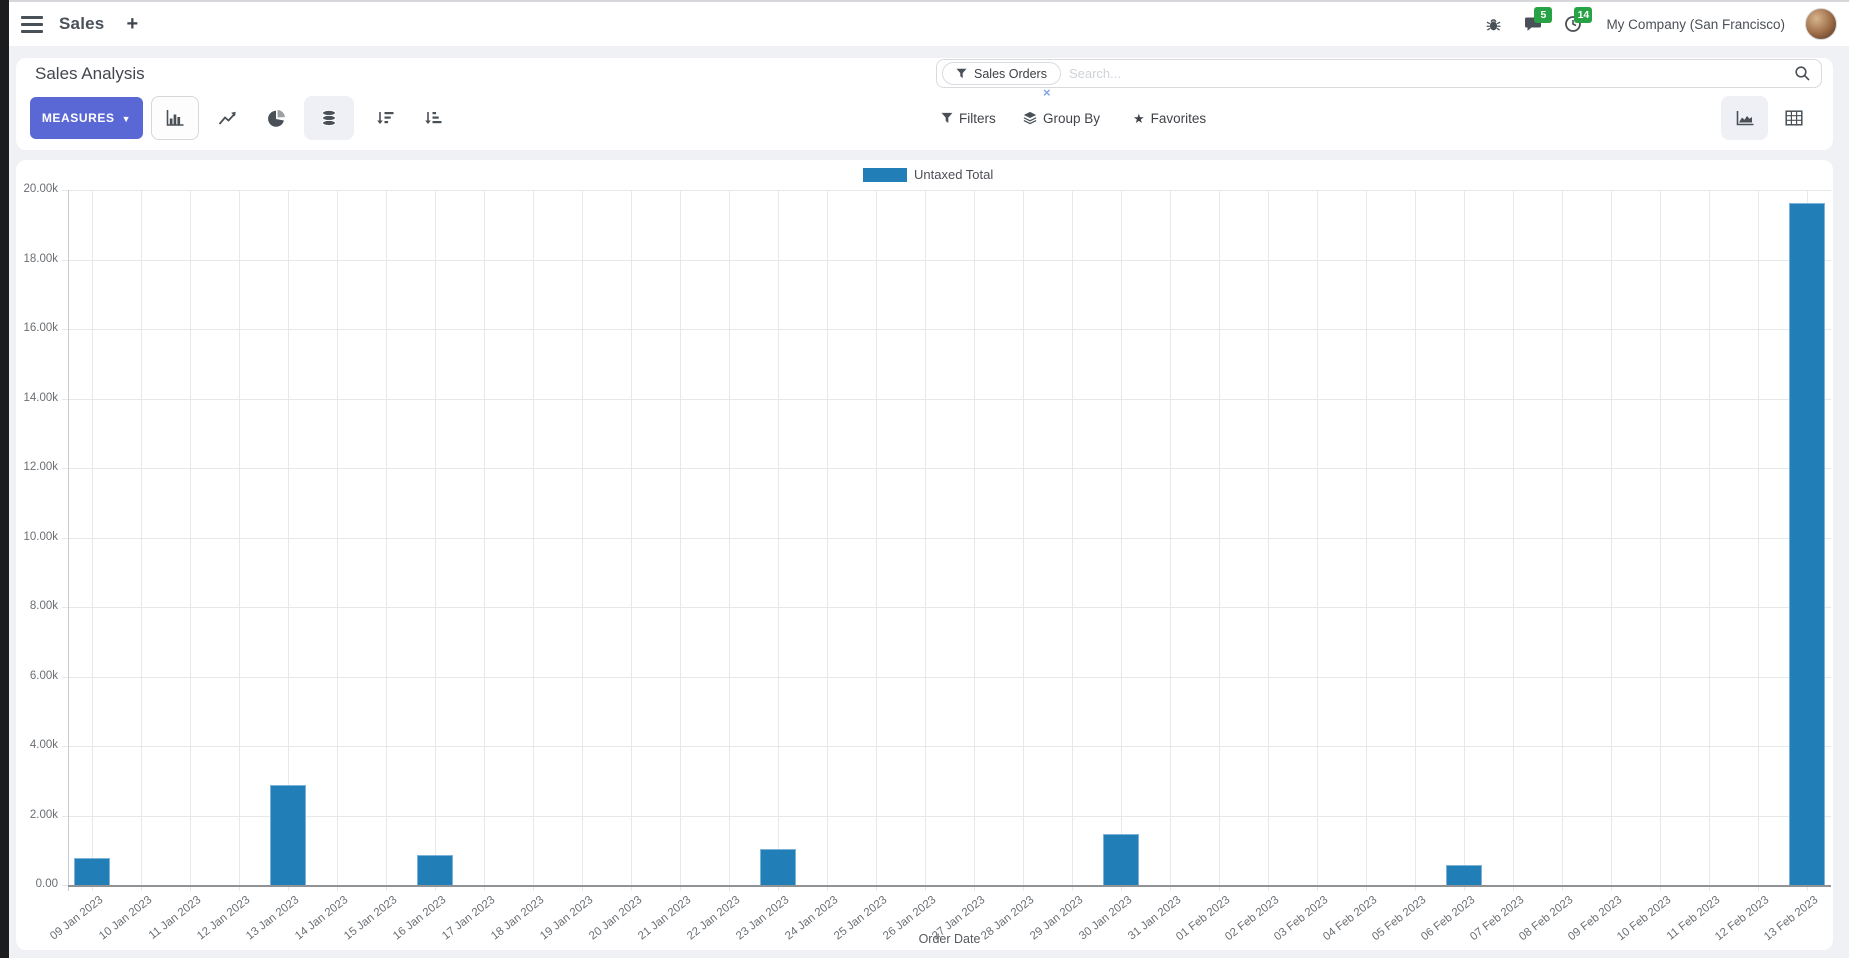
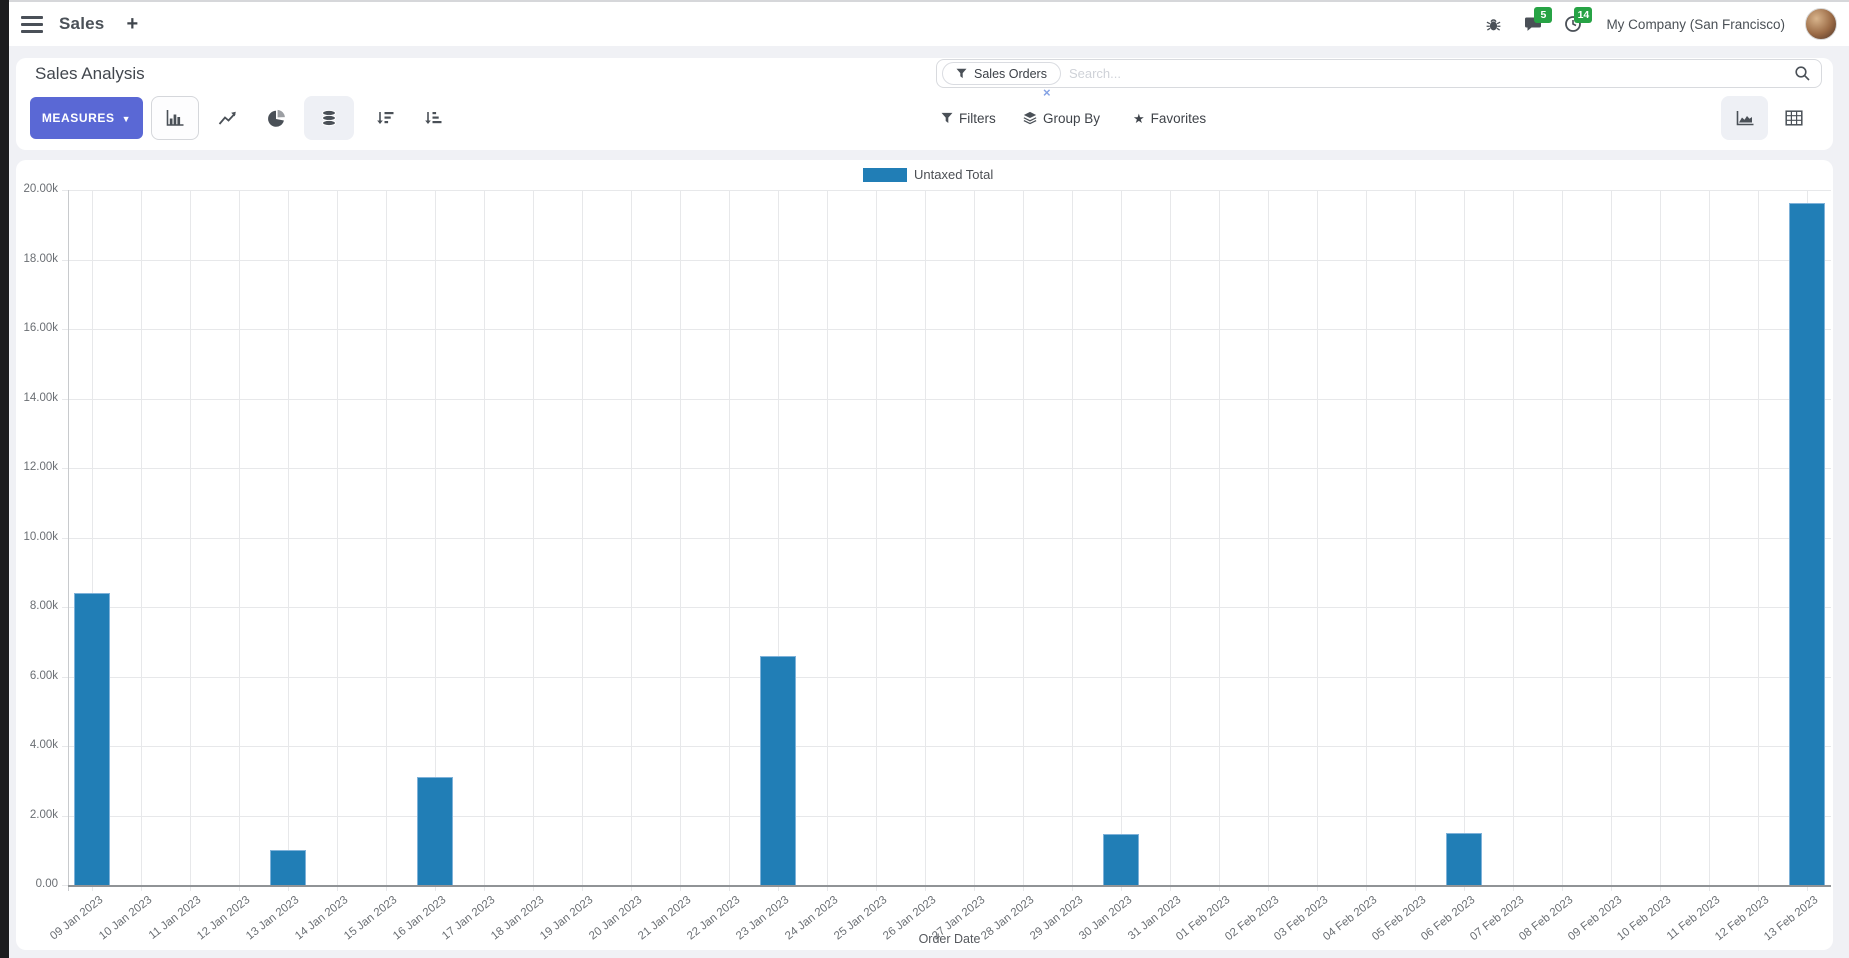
09 Jan 2023: 0.8k -> 8.4k
13 Jan 2023: 2.9k -> 1.0k
16 Jan 2023: 0.9k -> 3.1k
23 Jan 2023: 1.0k -> 6.6k
06 Feb 2023: 0.6k -> 1.5k
